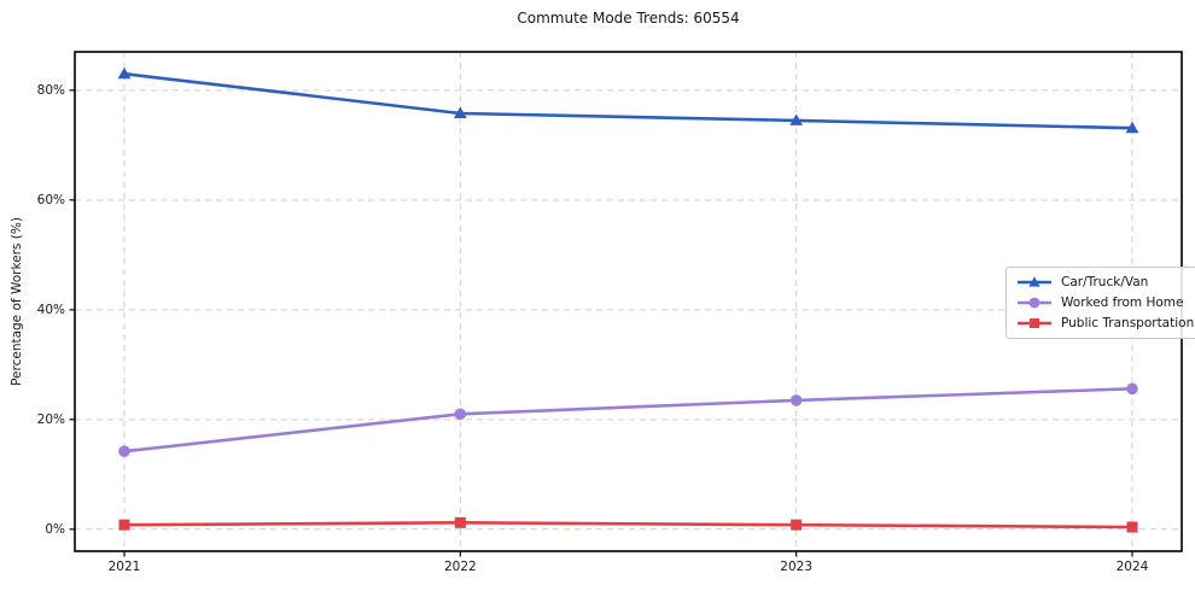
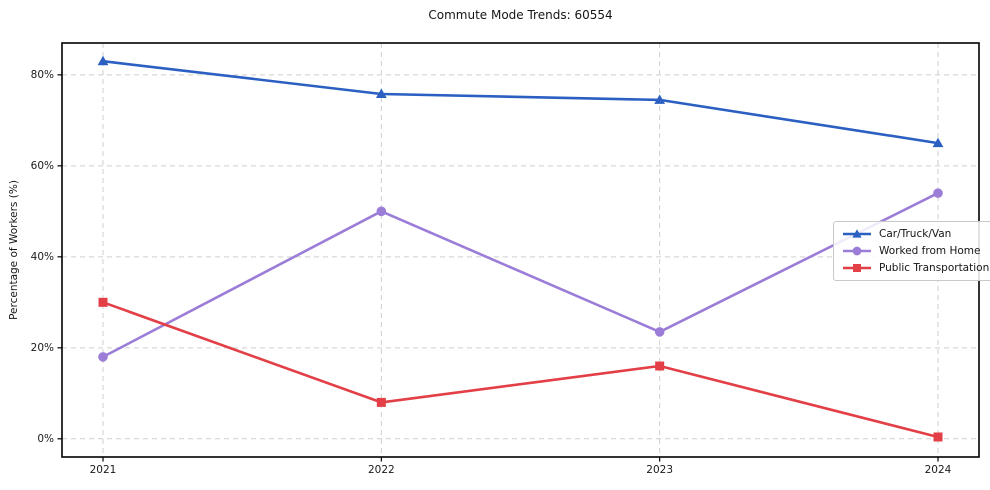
Worked from Home/2021: 14% -> 18%
Public Transportation/2021: 1% -> 30%
Worked from Home/2022: 21% -> 50%
Public Transportation/2022: 1% -> 8%
Public Transportation/2023: 1% -> 16%
Car/Truck/Van/2024: 73% -> 65%
Worked from Home/2024: 26% -> 54%
